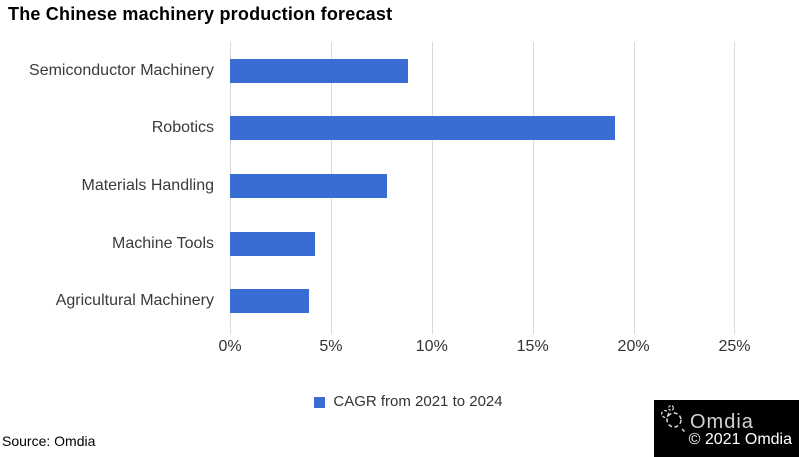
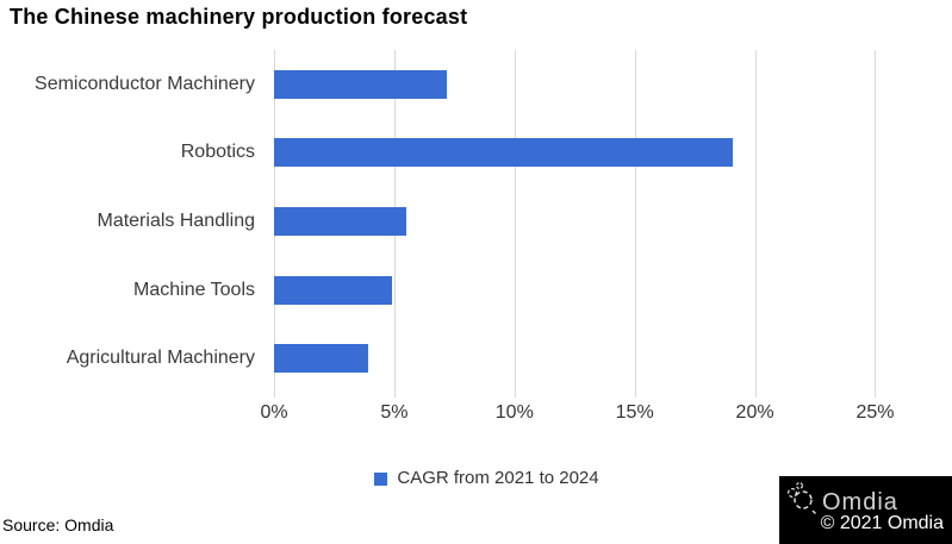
Semiconductor Machinery: 8.8% -> 7.2%
Materials Handling: 7.8% -> 5.5%
Machine Tools: 4.2% -> 4.9%
